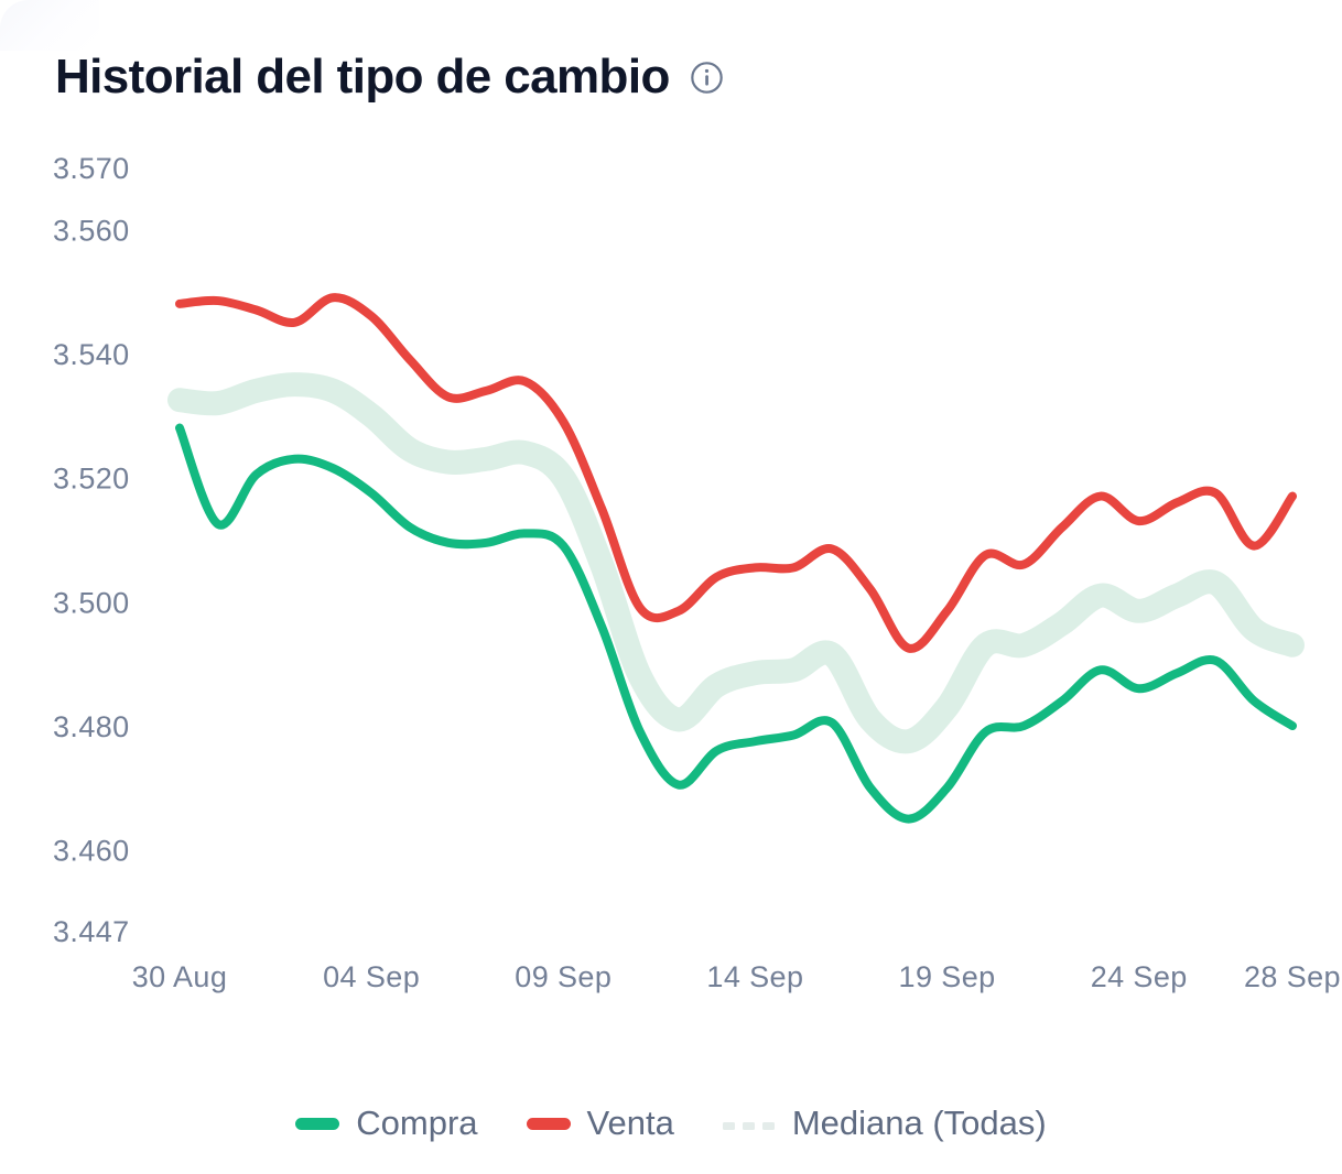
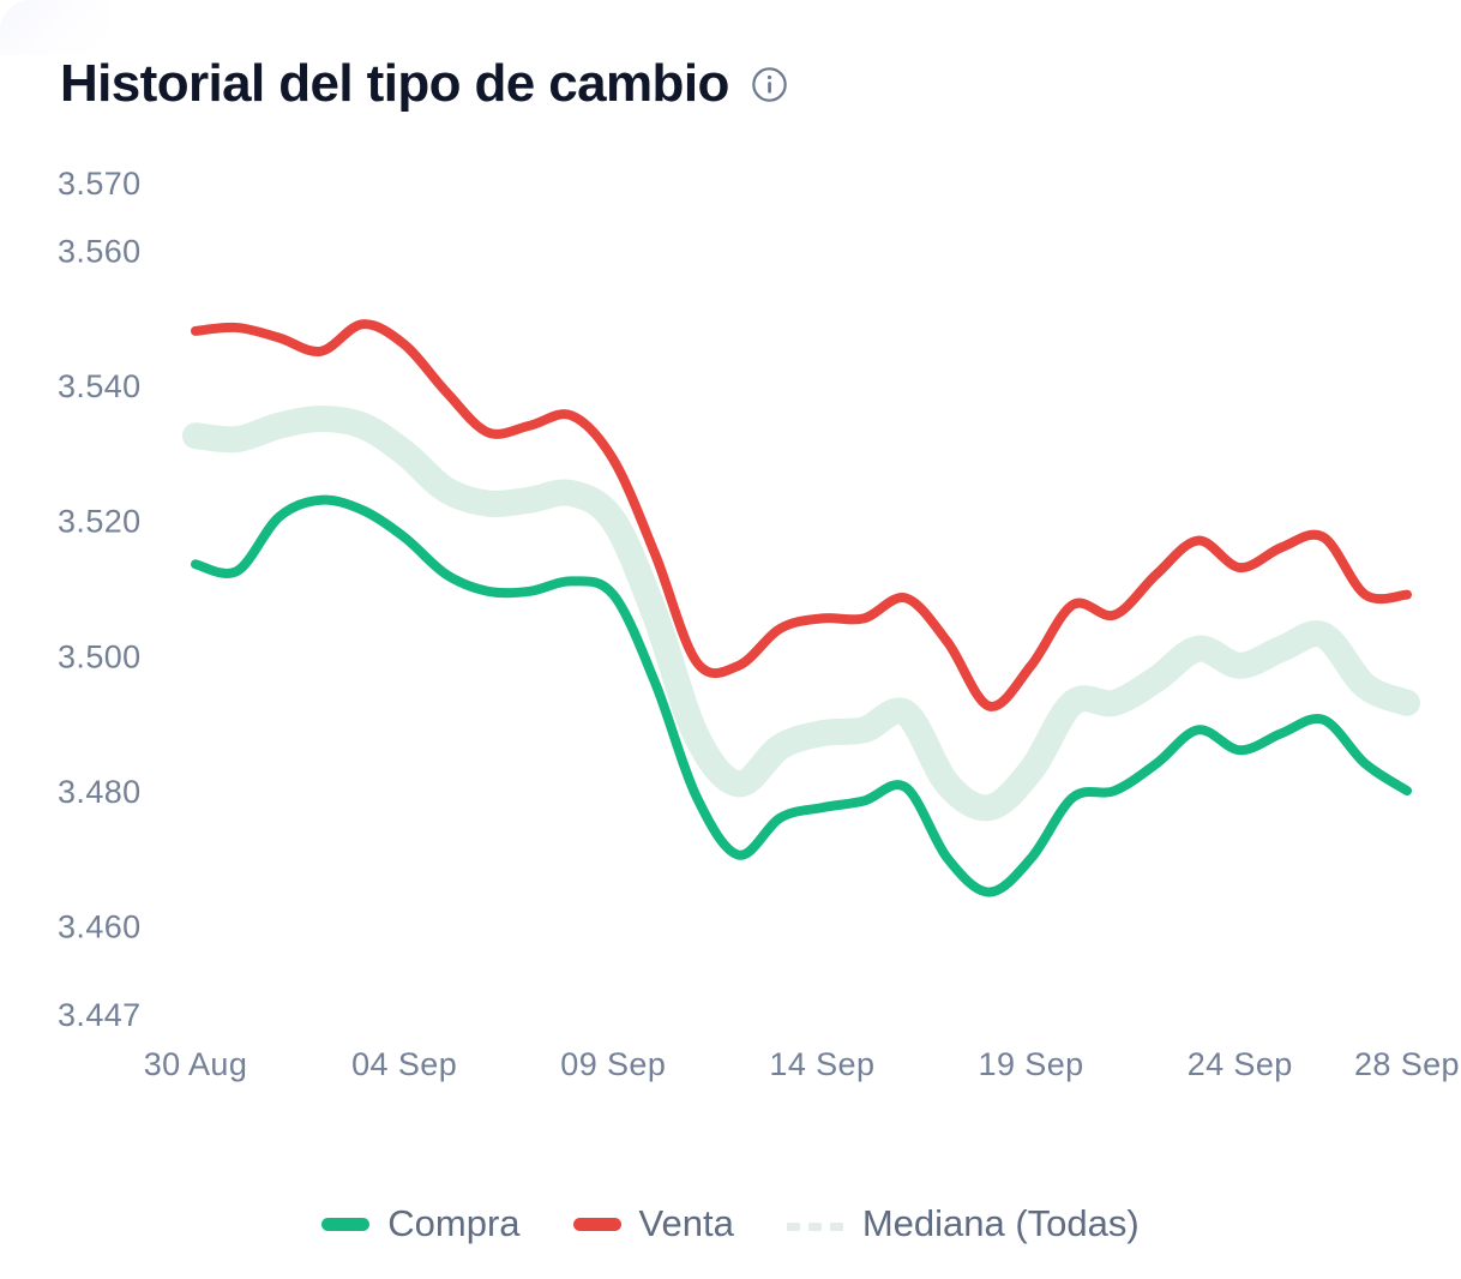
Compra/30 Aug: 3.528 -> 3.514
Venta/28 Sep: 3.517 -> 3.509
